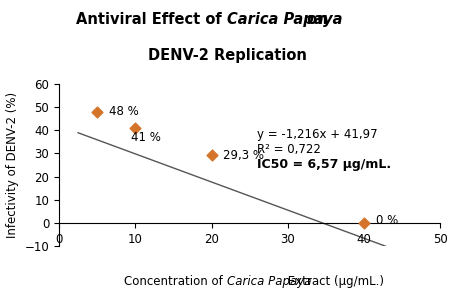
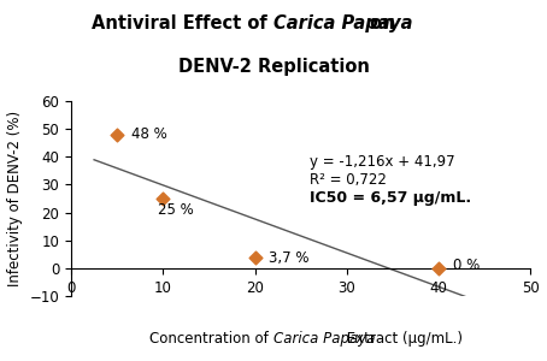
10: 41 -> 25
20: 29,3 -> 3,7
